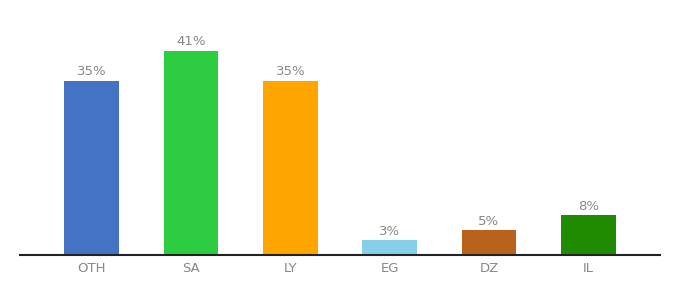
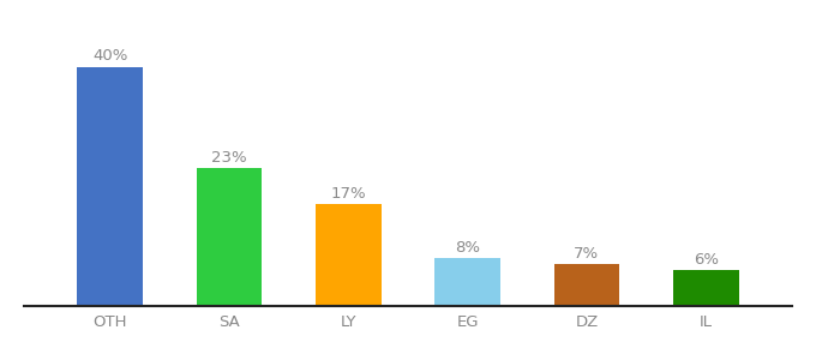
OTH: 35% -> 40%
SA: 41% -> 23%
LY: 35% -> 17%
EG: 3% -> 8%
DZ: 5% -> 7%
IL: 8% -> 6%
